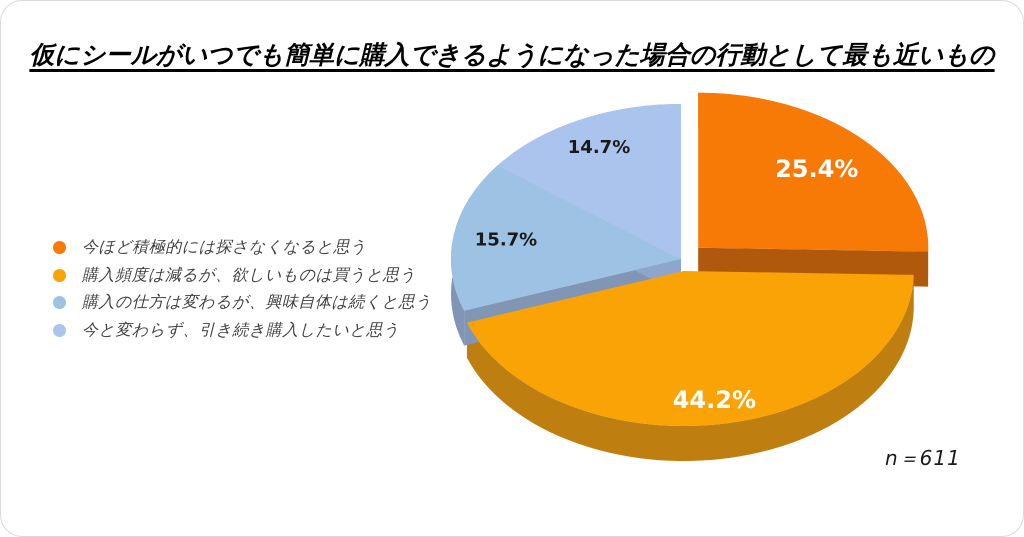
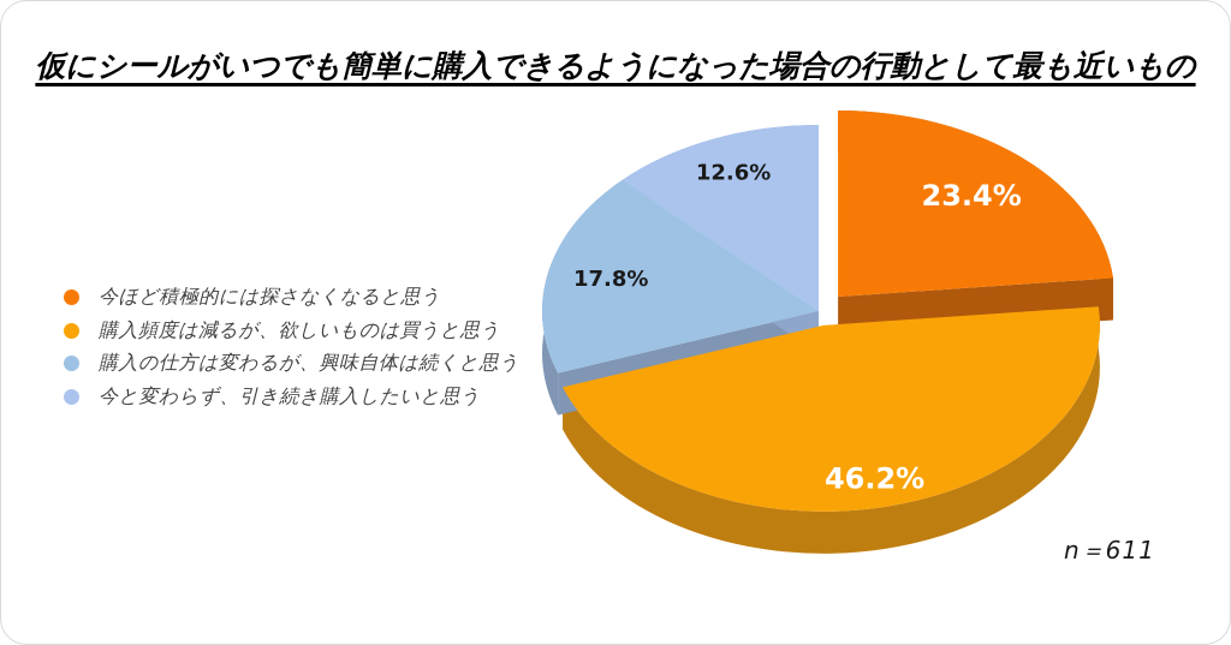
今ほど積極的には探さなくなると思う: 25.4% -> 23.4%
購入頻度は減るが、欲しいものは買うと思う: 44.2% -> 46.2%
購入の仕方は変わるが、興味自体は続くと思う: 15.7% -> 17.8%
今と変わらず、引き続き購入したいと思う: 14.7% -> 12.6%
